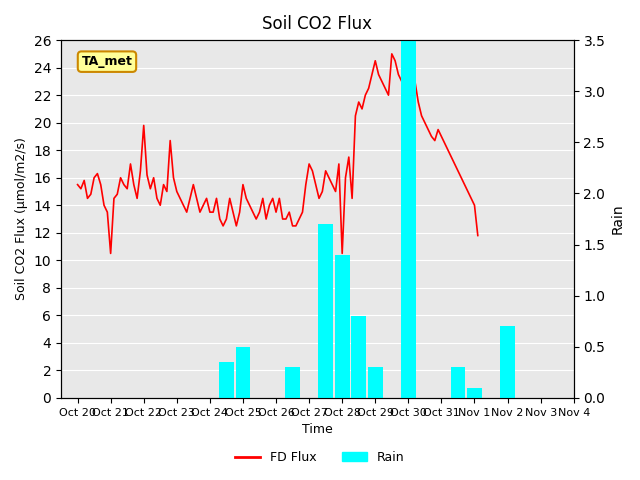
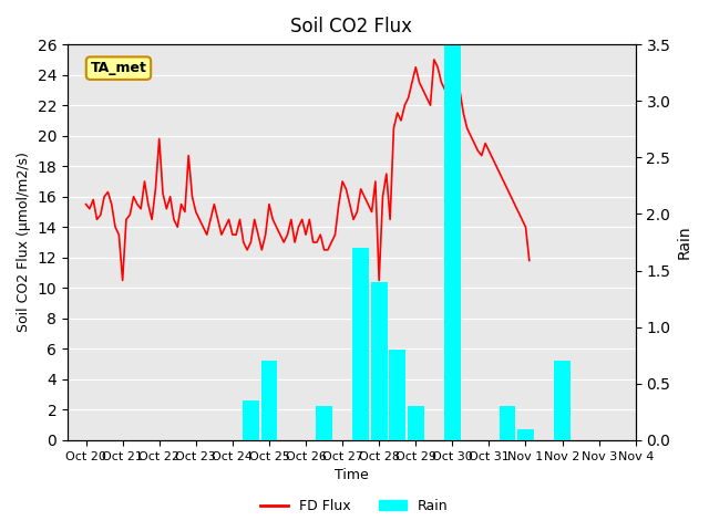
Rain/Oct 25: 0.50 -> 0.70
